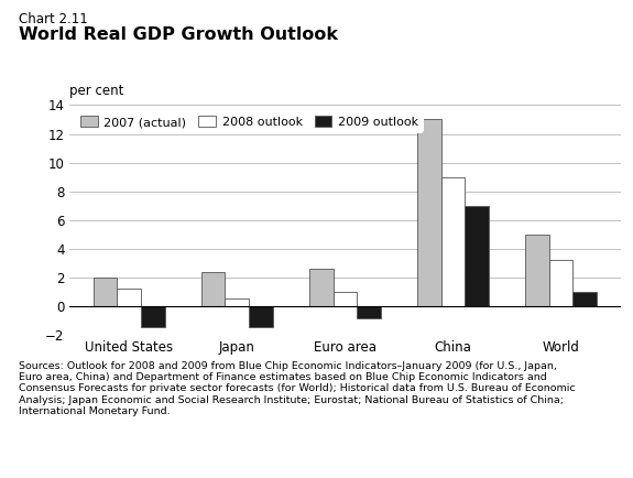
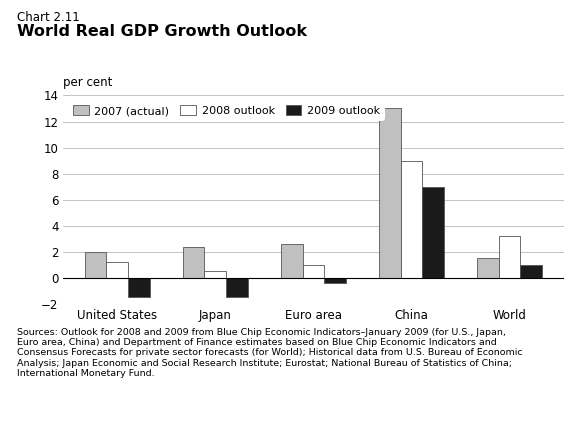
2009 outlook/Euro area: -0.9 -> -0.4
2007 (actual)/World: 5.0 -> 1.5
